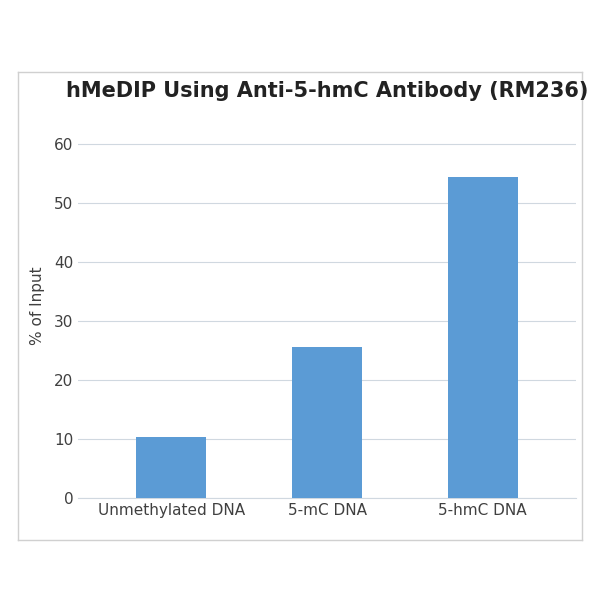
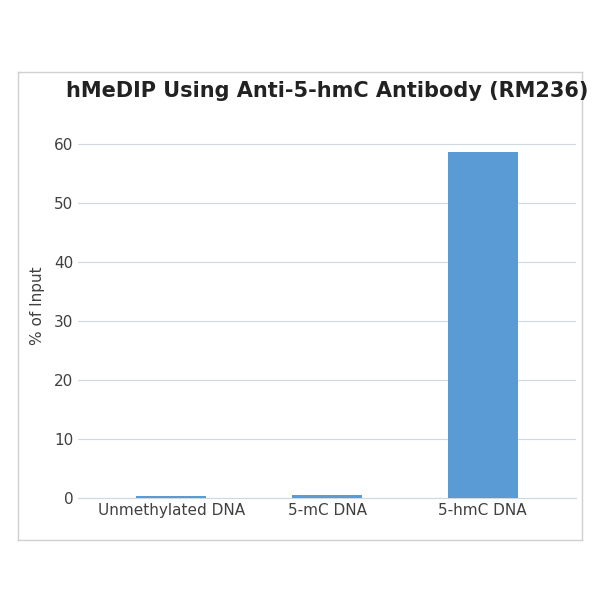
Unmethylated DNA: 10.4 -> 0.3
5-mC DNA: 25.6 -> 0.5
5-hmC DNA: 54.4 -> 58.5
